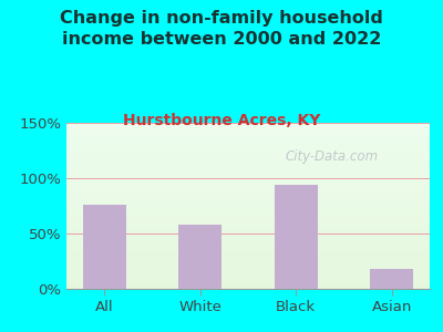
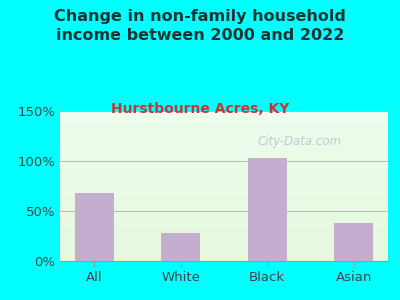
All: 76% -> 68%
White: 58% -> 28%
Black: 94% -> 103%
Asian: 18% -> 38%
